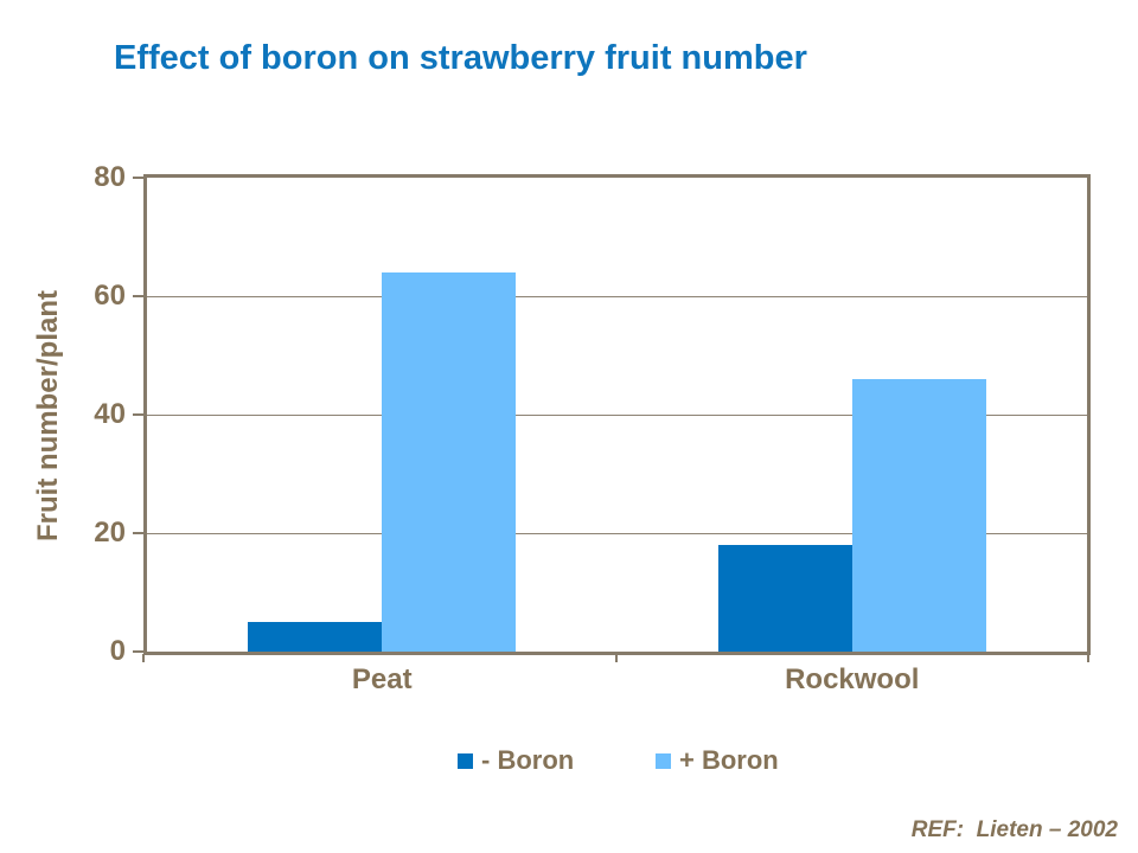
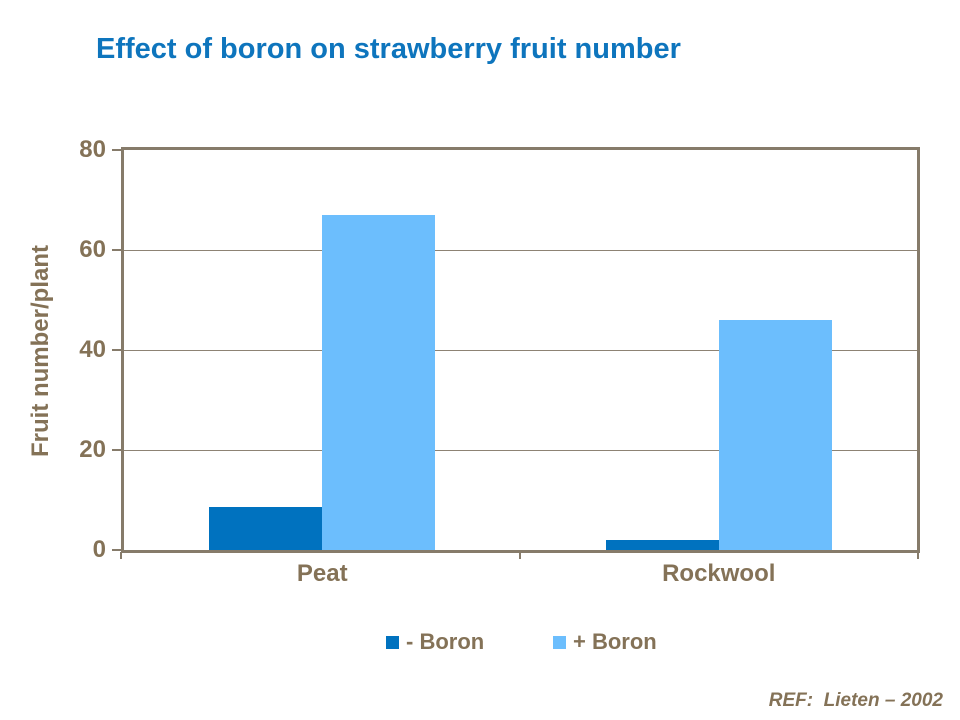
- Boron/Peat: 5 -> 8
+ Boron/Peat: 64 -> 67
- Boron/Rockwool: 18 -> 2
